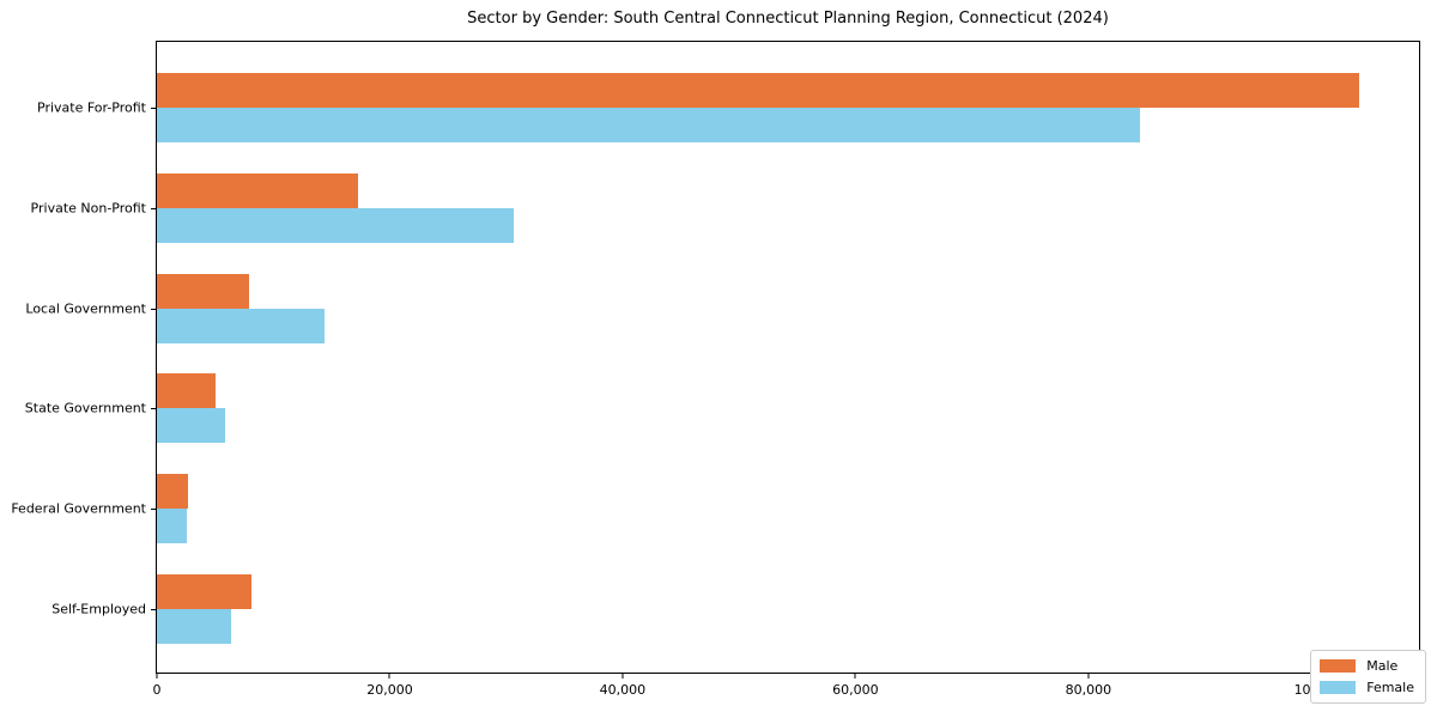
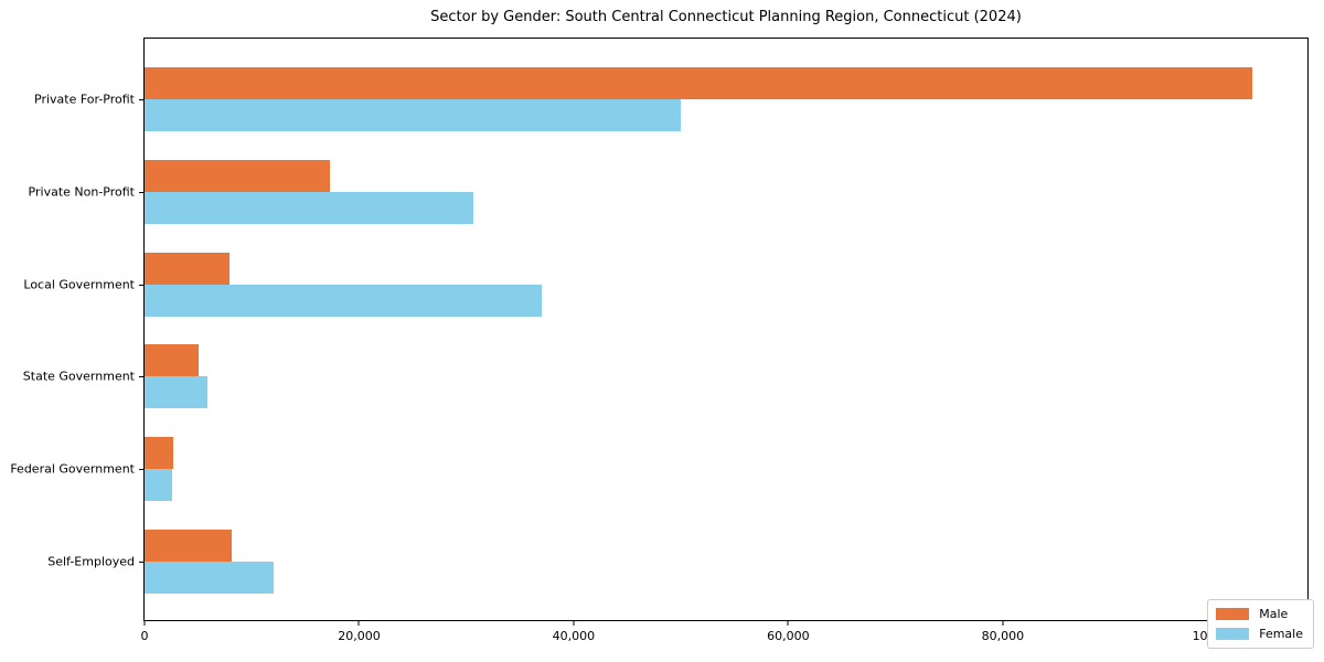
Female/Private For-Profit: 84000 -> 50000
Female/Local Government: 14000 -> 37000
Female/Self-Employed: 6000 -> 12000
